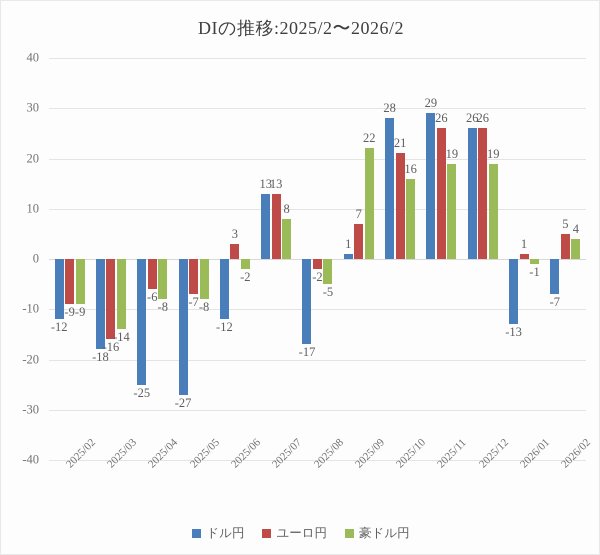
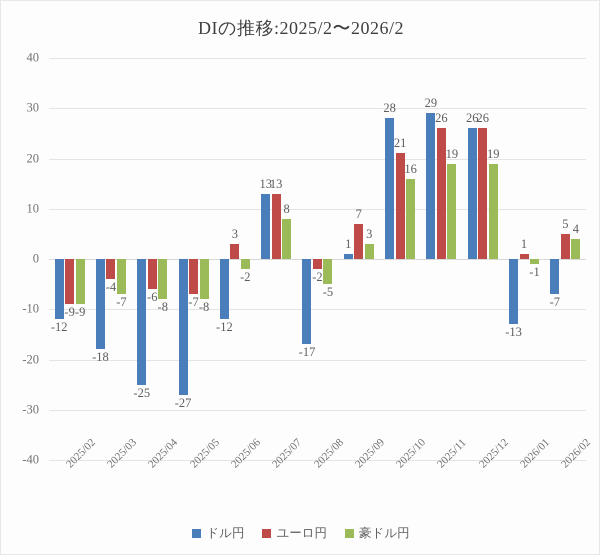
ユーロ円/2025/03: -16 -> -4
豪ドル円/2025/03: -14 -> -7
豪ドル円/2025/09: 22 -> 3
